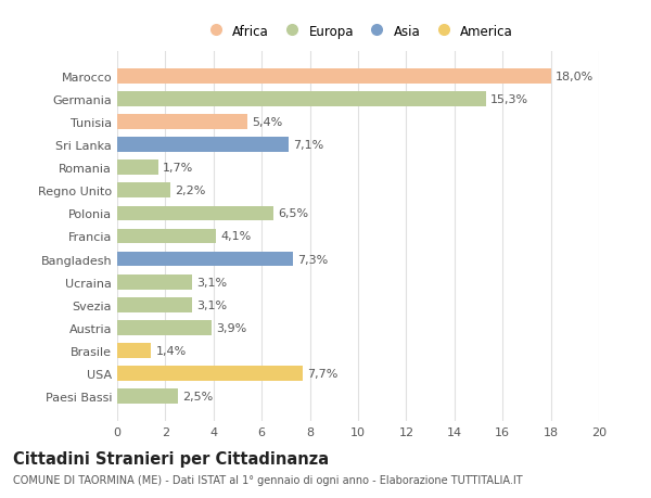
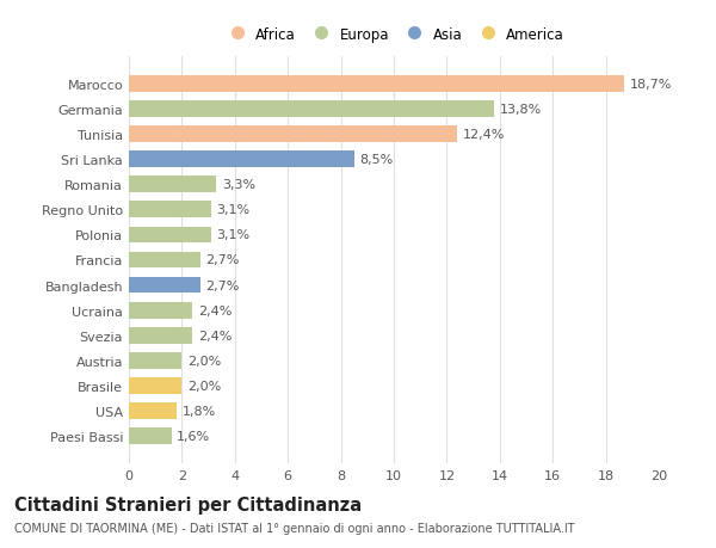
Marocco: 18,0% -> 18,7%
Germania: 15,3% -> 13,8%
Tunisia: 5,4% -> 12,4%
Sri Lanka: 7,1% -> 8,5%
Romania: 1,7% -> 3,3%
Regno Unito: 2,2% -> 3,1%
Polonia: 6,5% -> 3,1%
Francia: 4,1% -> 2,7%
Bangladesh: 7,3% -> 2,7%
Ucraina: 3,1% -> 2,4%
Svezia: 3,1% -> 2,4%
Austria: 3,9% -> 2,0%
Brasile: 1,4% -> 2,0%
USA: 7,7% -> 1,8%
Paesi Bassi: 2,5% -> 1,6%
